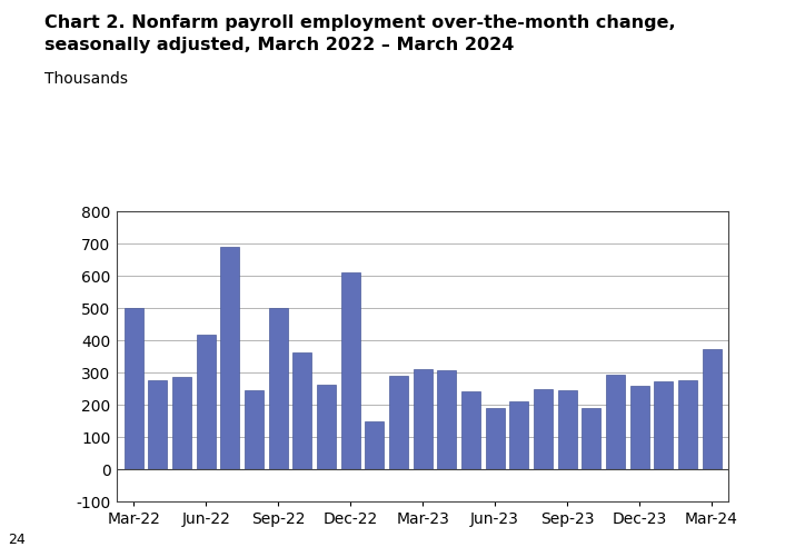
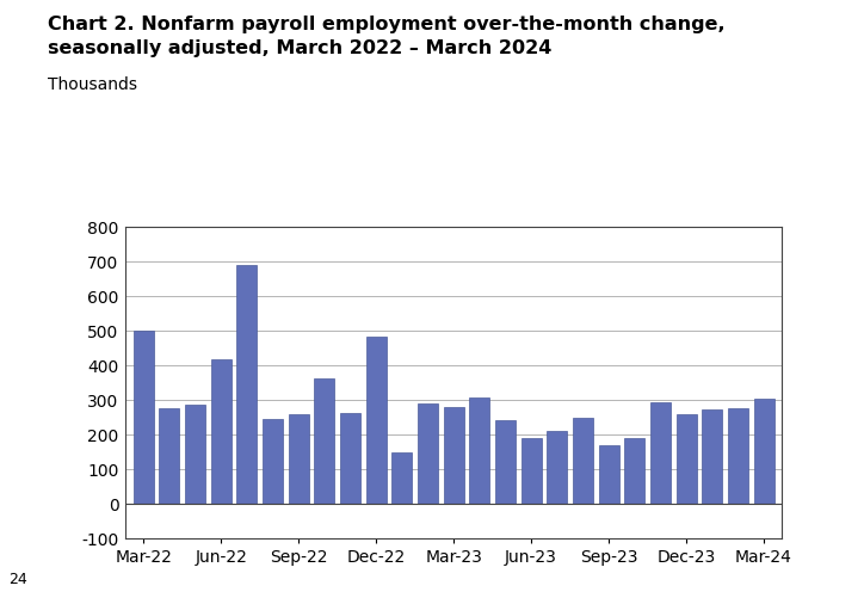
Sep-22: 500 -> 258
Dec-22: 610 -> 482
Mar-23: 310 -> 278
Sep-23: 245 -> 168
Mar-24: 370 -> 303
